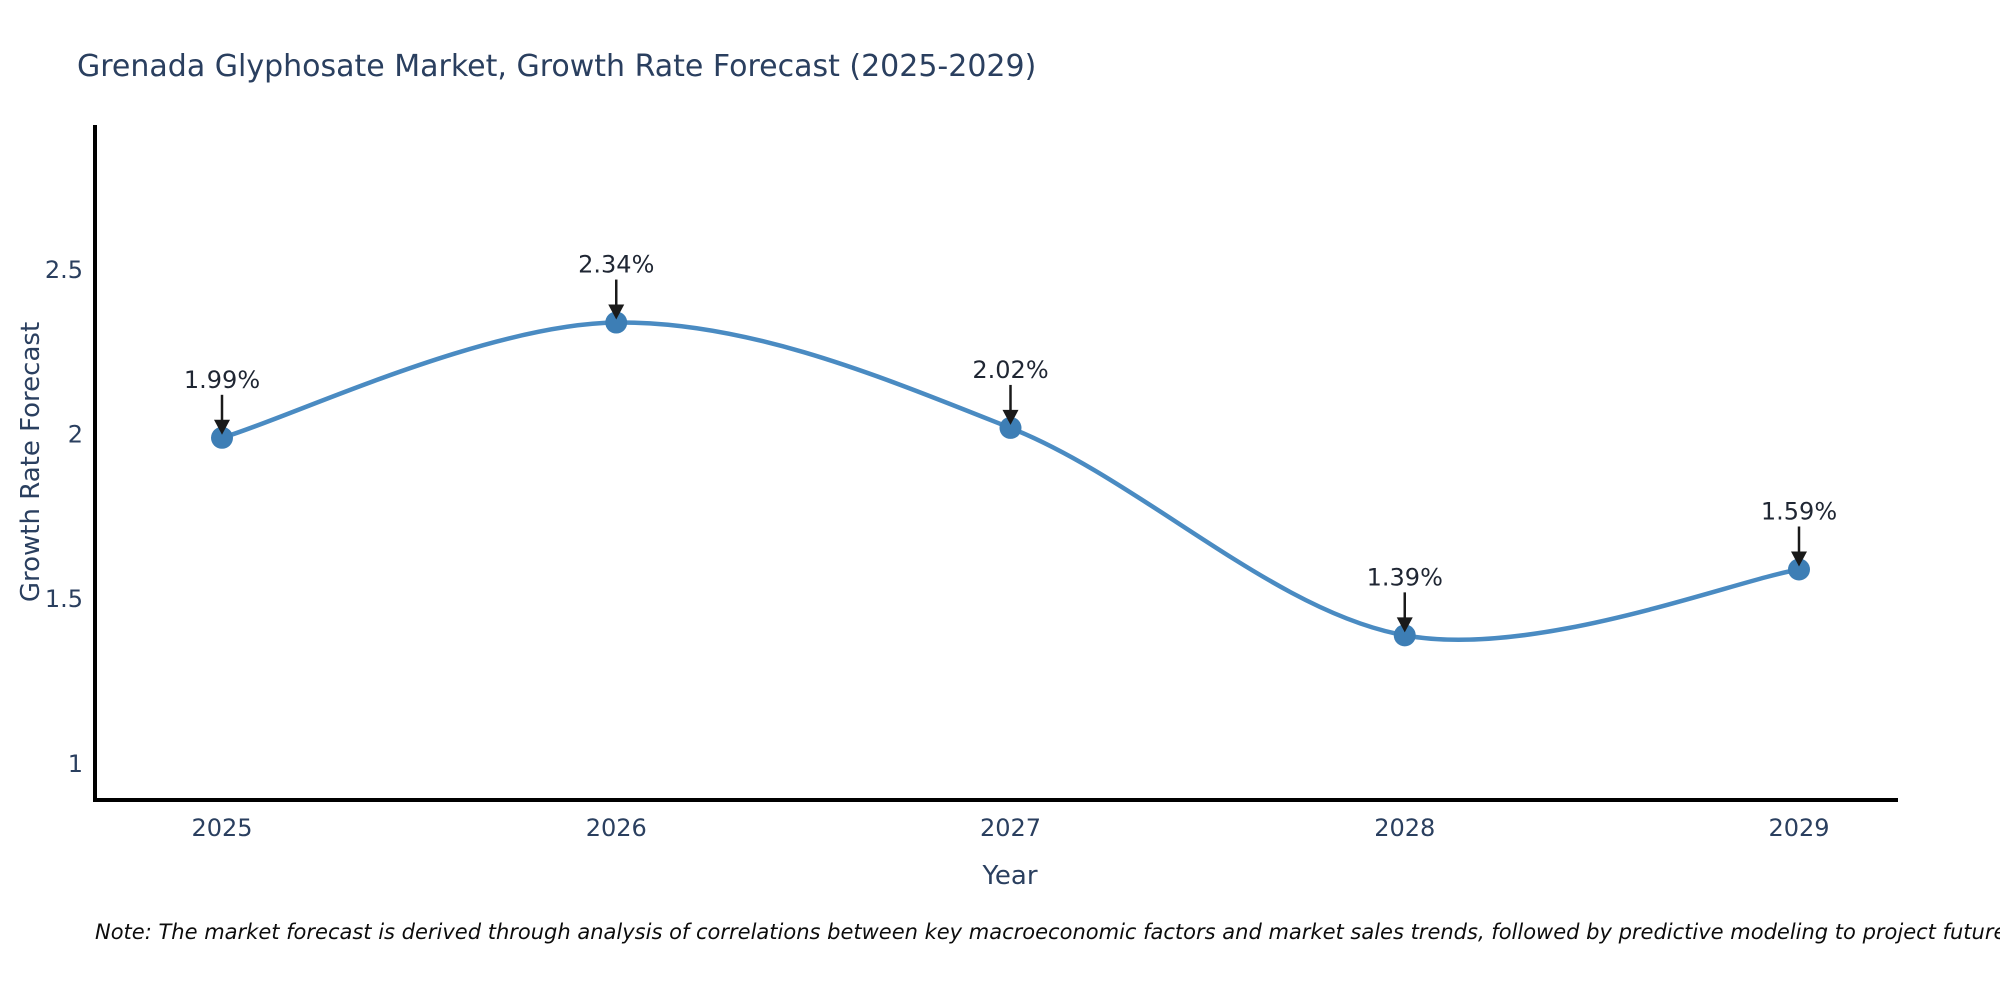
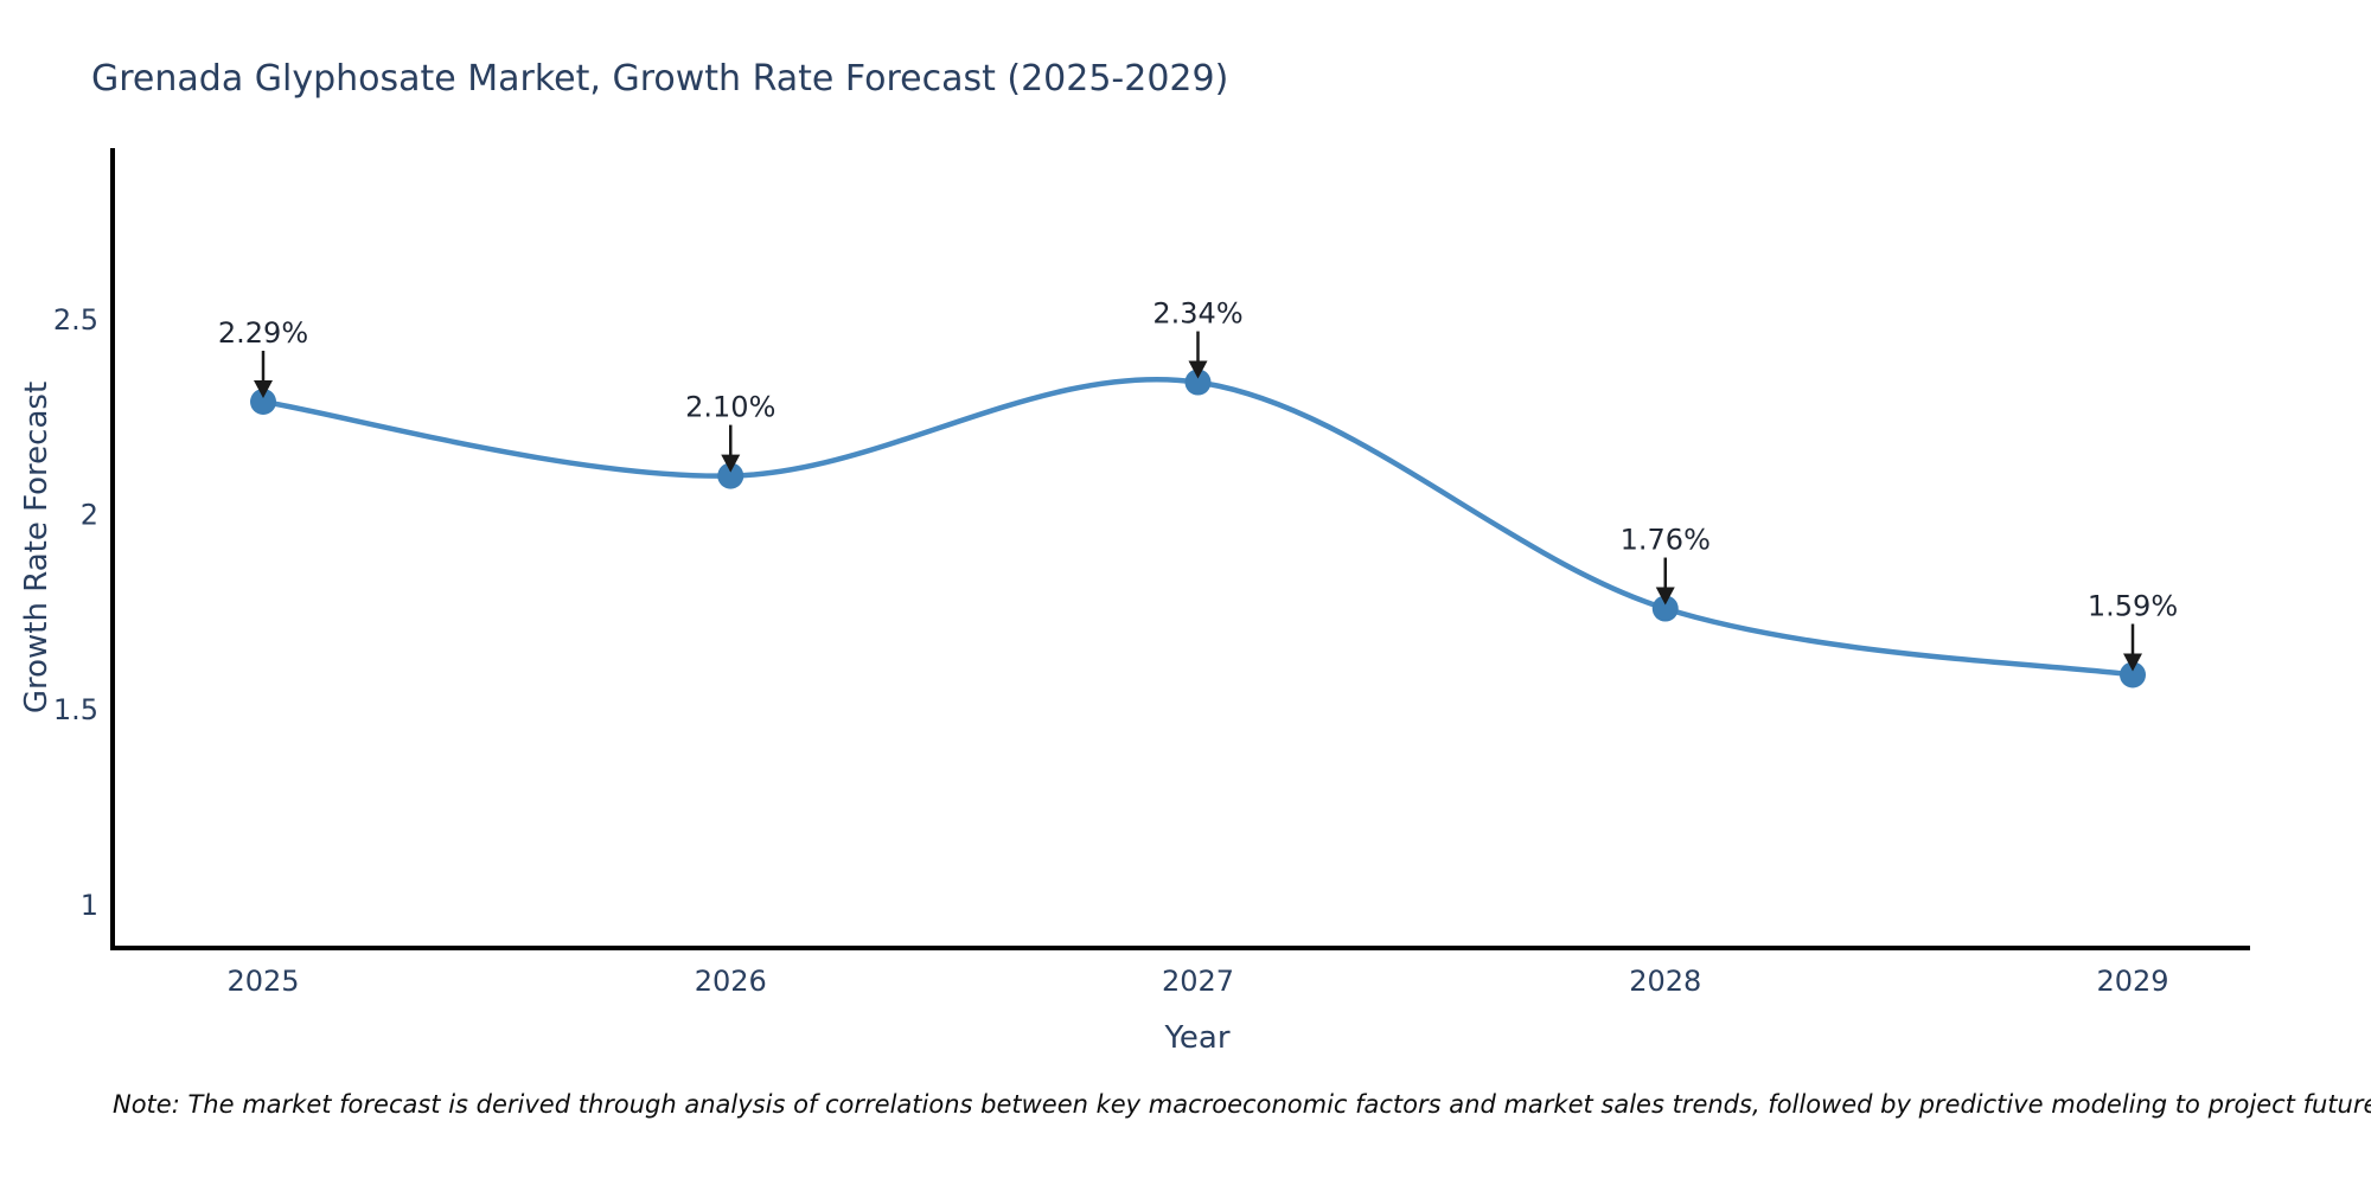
2025: 1.99% -> 2.29%
2026: 2.34% -> 2.10%
2027: 2.02% -> 2.34%
2028: 1.39% -> 1.76%
